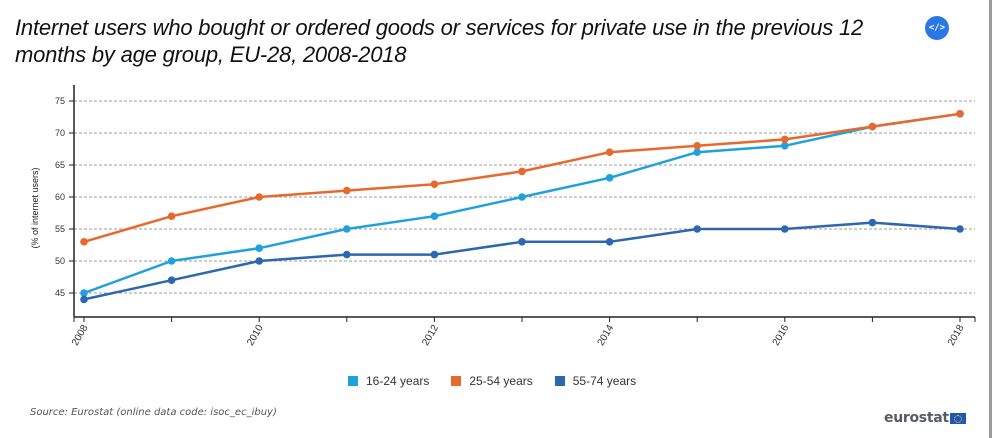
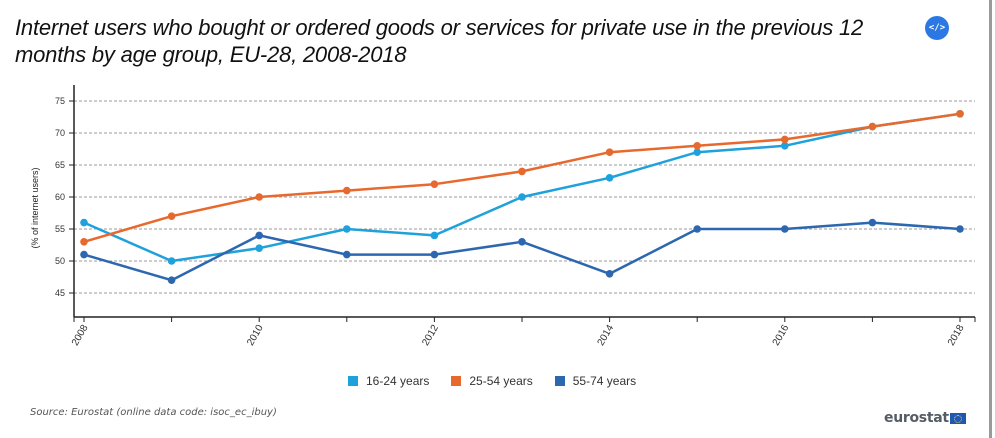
16-24 years/2008: 45 -> 56
55-74 years/2008: 44 -> 51
55-74 years/2010: 50 -> 54
16-24 years/2012: 57 -> 54
55-74 years/2014: 53 -> 48
